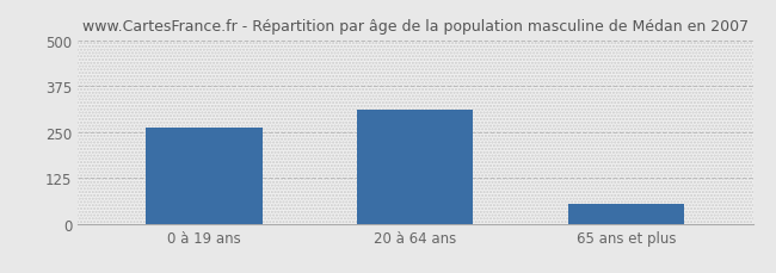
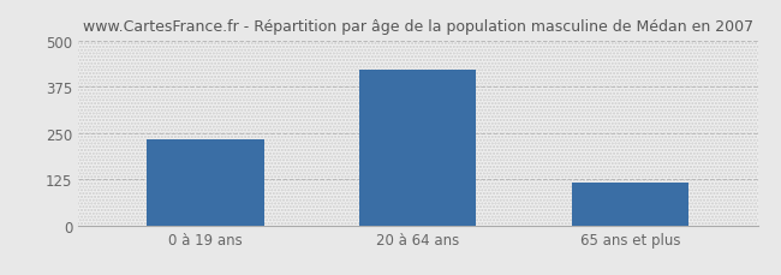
0 à 19 ans: 260 -> 232
20 à 64 ans: 310 -> 420
65 ans et plus: 55 -> 115
